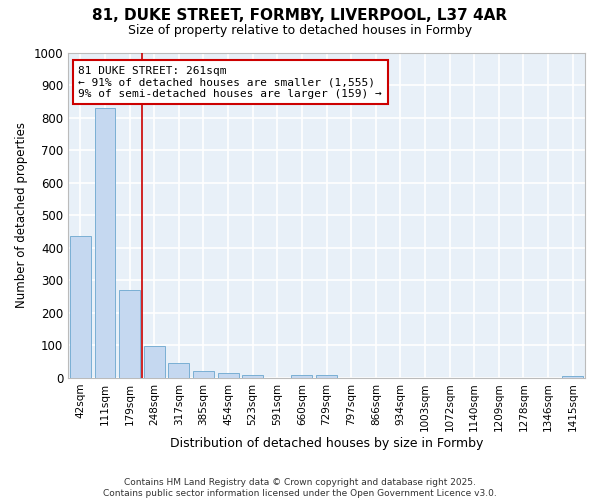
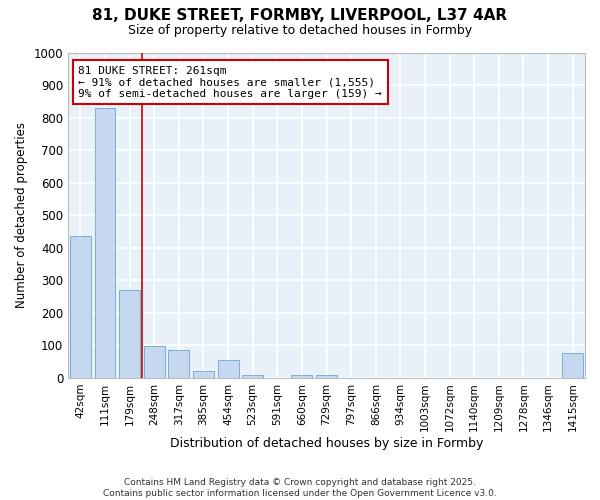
317sqm: 47 -> 85
454sqm: 15 -> 55
1415sqm: 5 -> 75
